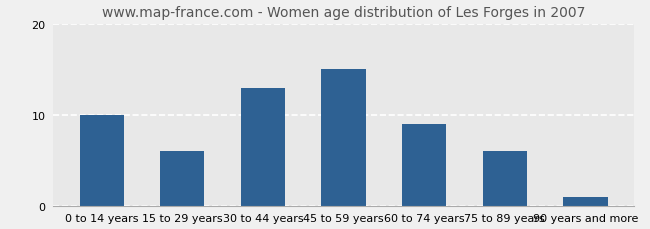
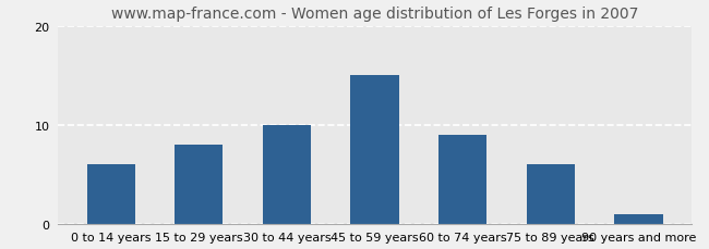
0 to 14 years: 10 -> 6
15 to 29 years: 6 -> 8
30 to 44 years: 13 -> 10
